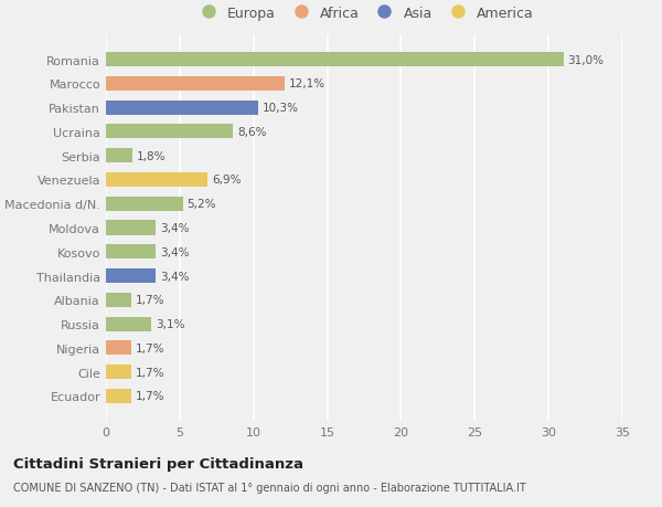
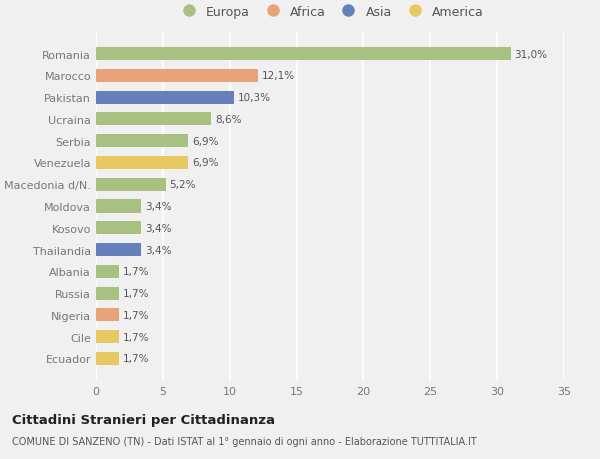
Serbia: 1,8% -> 6,9%
Russia: 3,1% -> 1,7%
